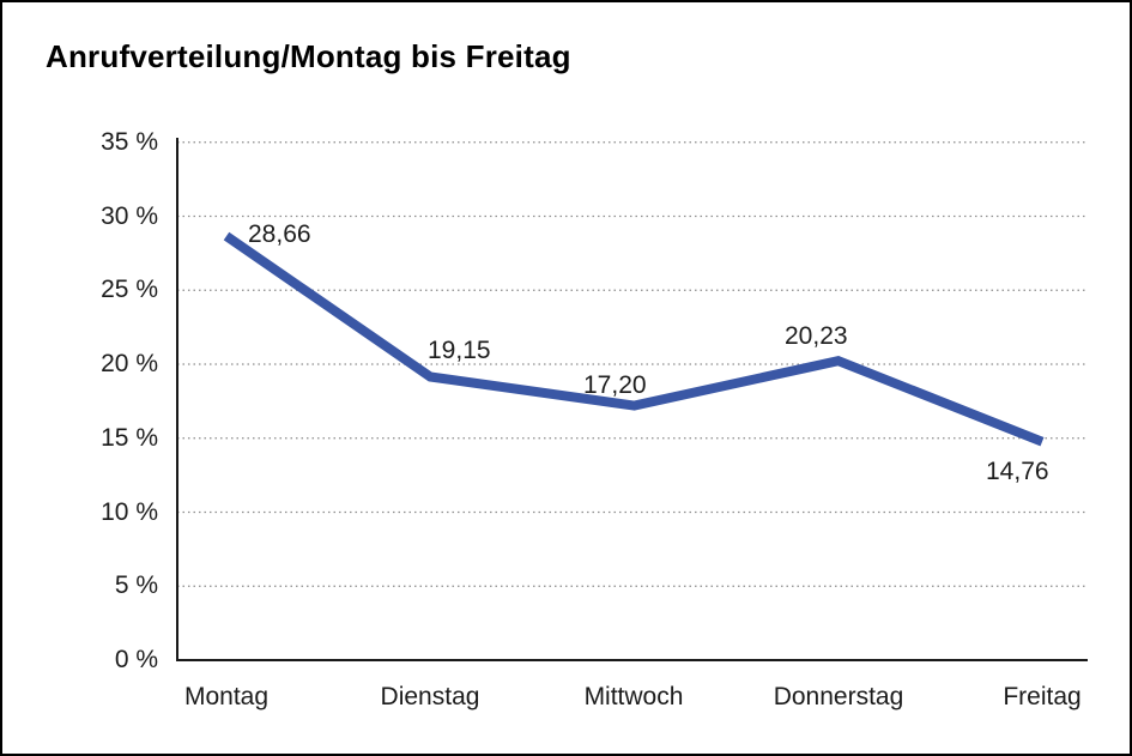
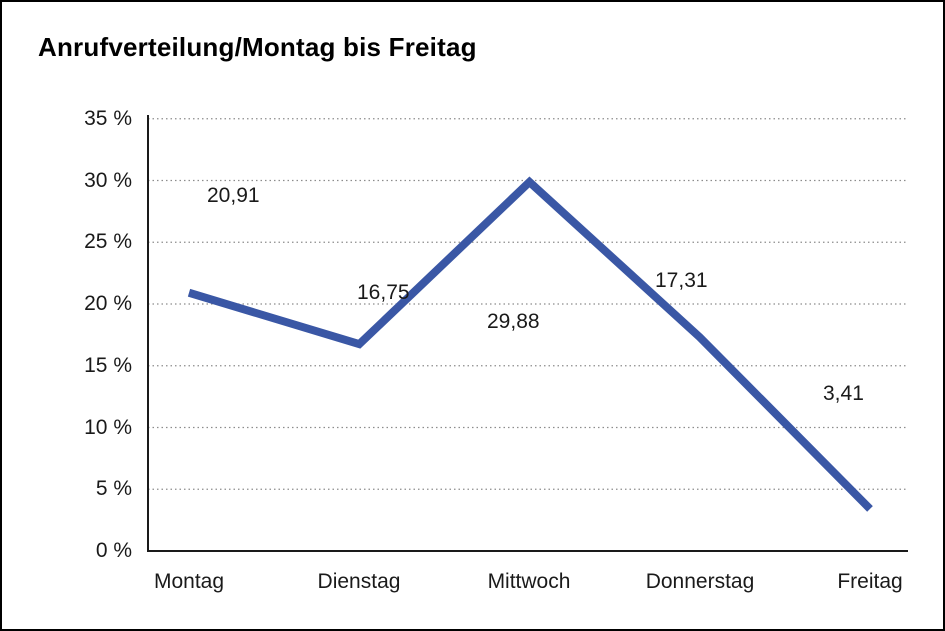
Montag: 28,66 -> 20,91
Dienstag: 19,15 -> 16,75
Mittwoch: 17,20 -> 29,88
Donnerstag: 20,23 -> 17,31
Freitag: 14,76 -> 3,41
